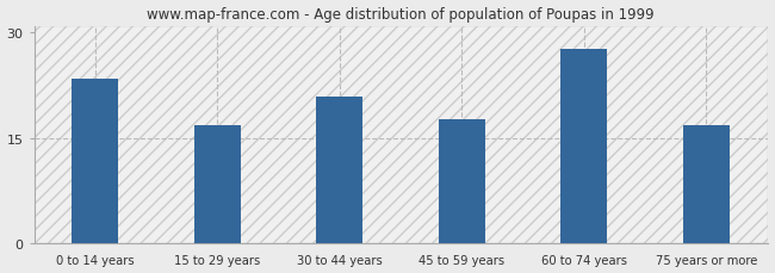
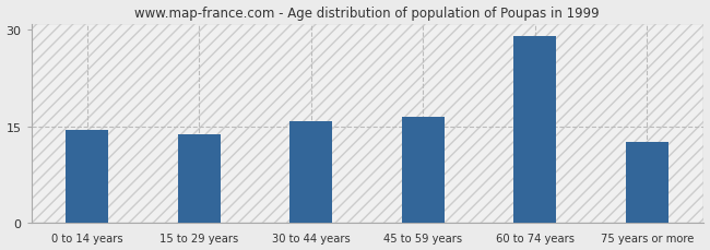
0 to 14 years: 23.4 -> 14.4
15 to 29 years: 16.8 -> 13.8
30 to 44 years: 20.8 -> 15.8
45 to 59 years: 17.6 -> 16.4
60 to 74 years: 27.6 -> 29.0
75 years or more: 16.8 -> 12.6
